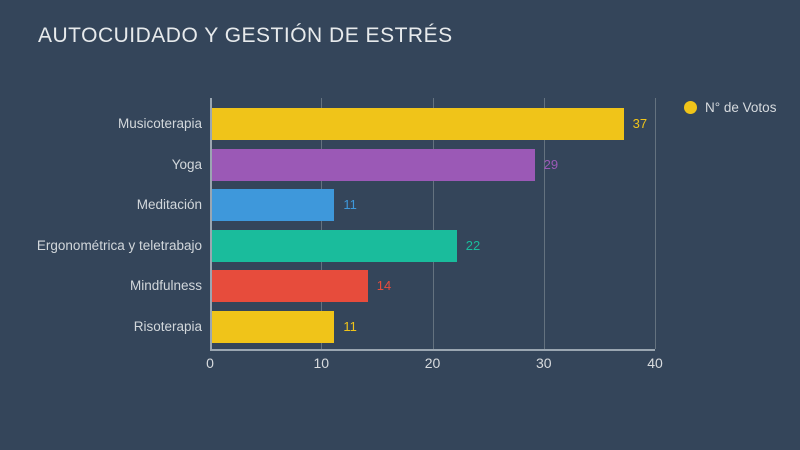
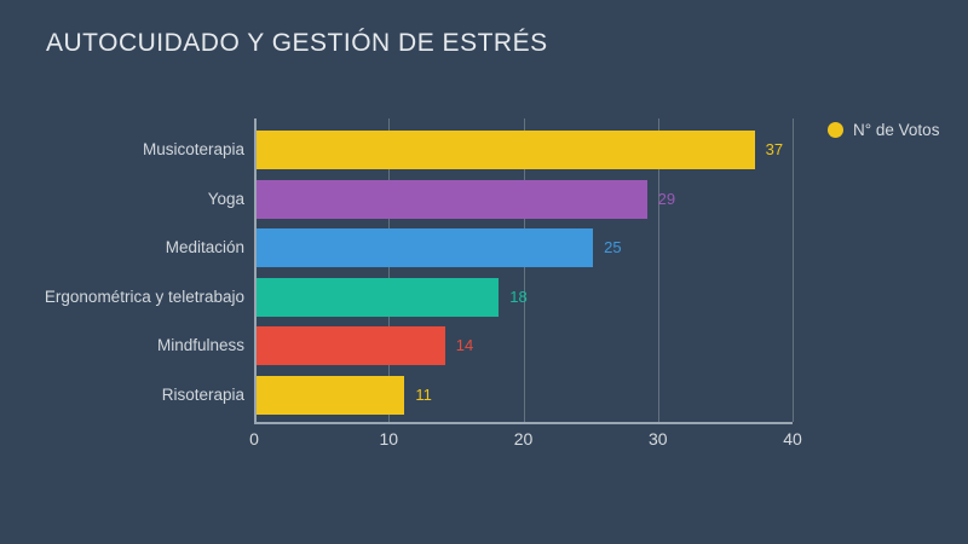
Meditación: 11 -> 25
Ergonométrica y teletrabajo: 22 -> 18
